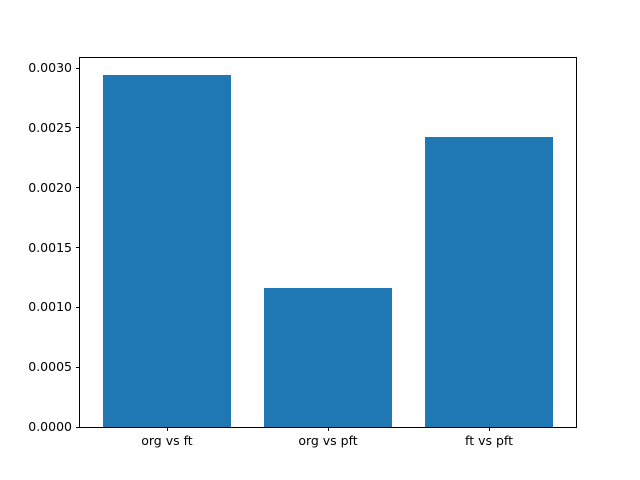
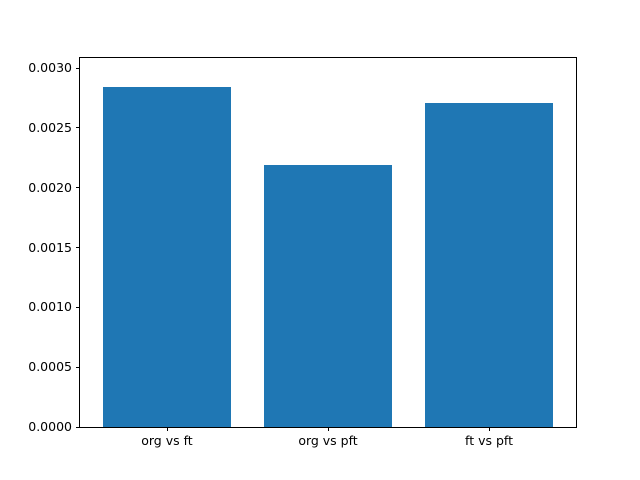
org vs ft: 0.00294 -> 0.00284
org vs pft: 0.00116 -> 0.00219
ft vs pft: 0.00242 -> 0.00271
